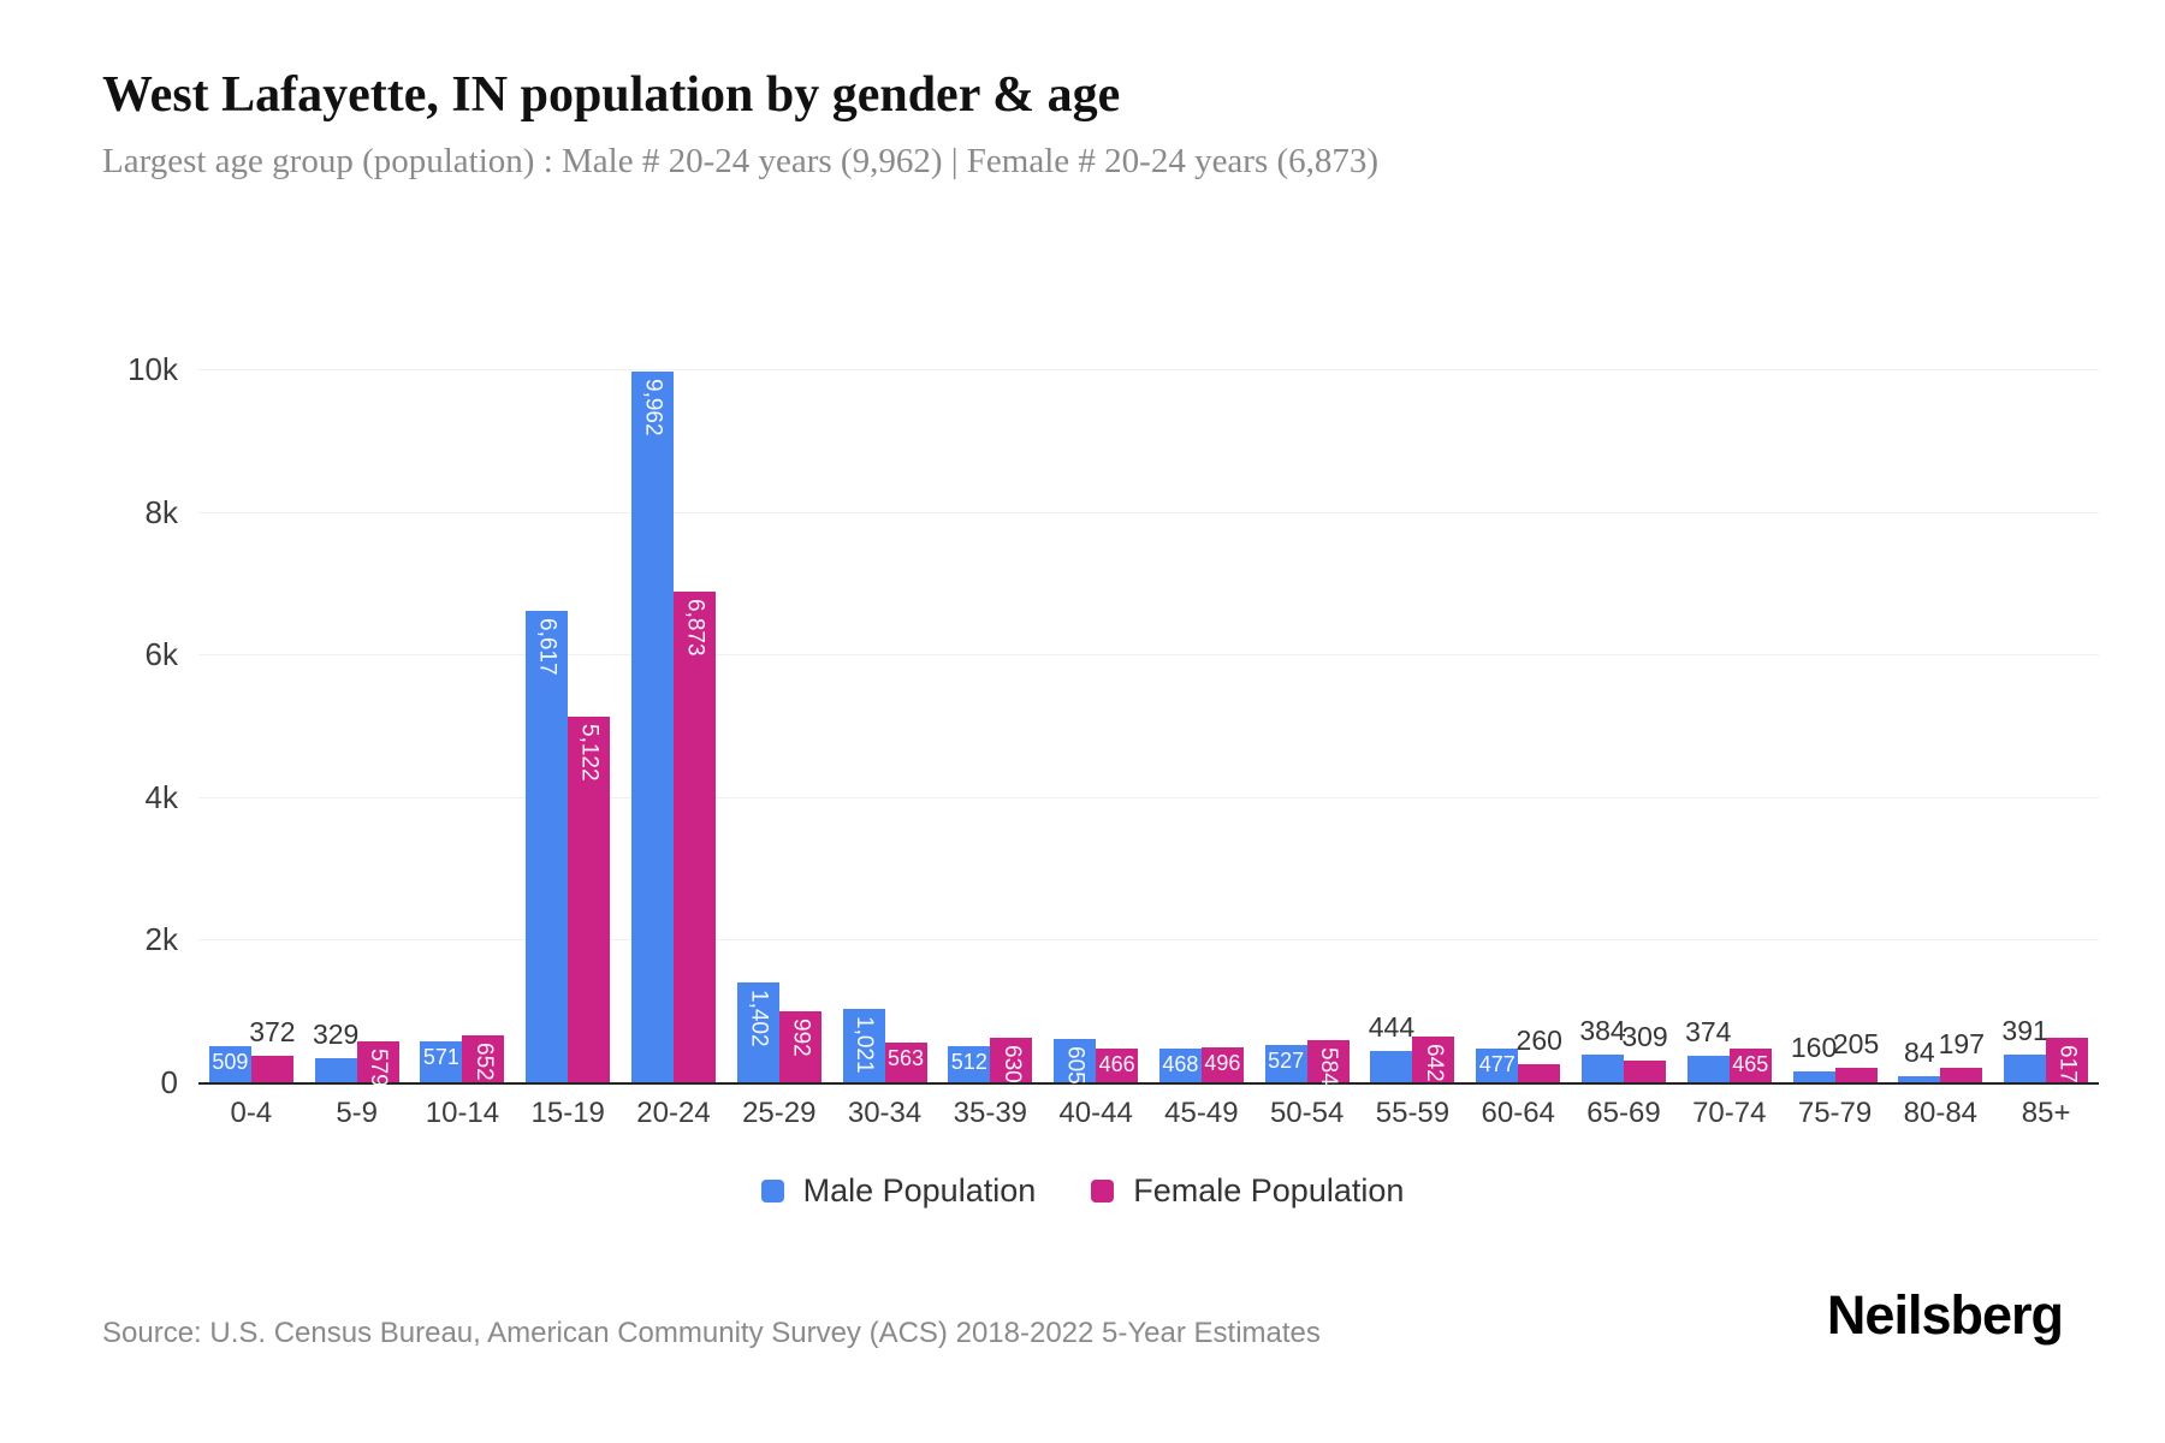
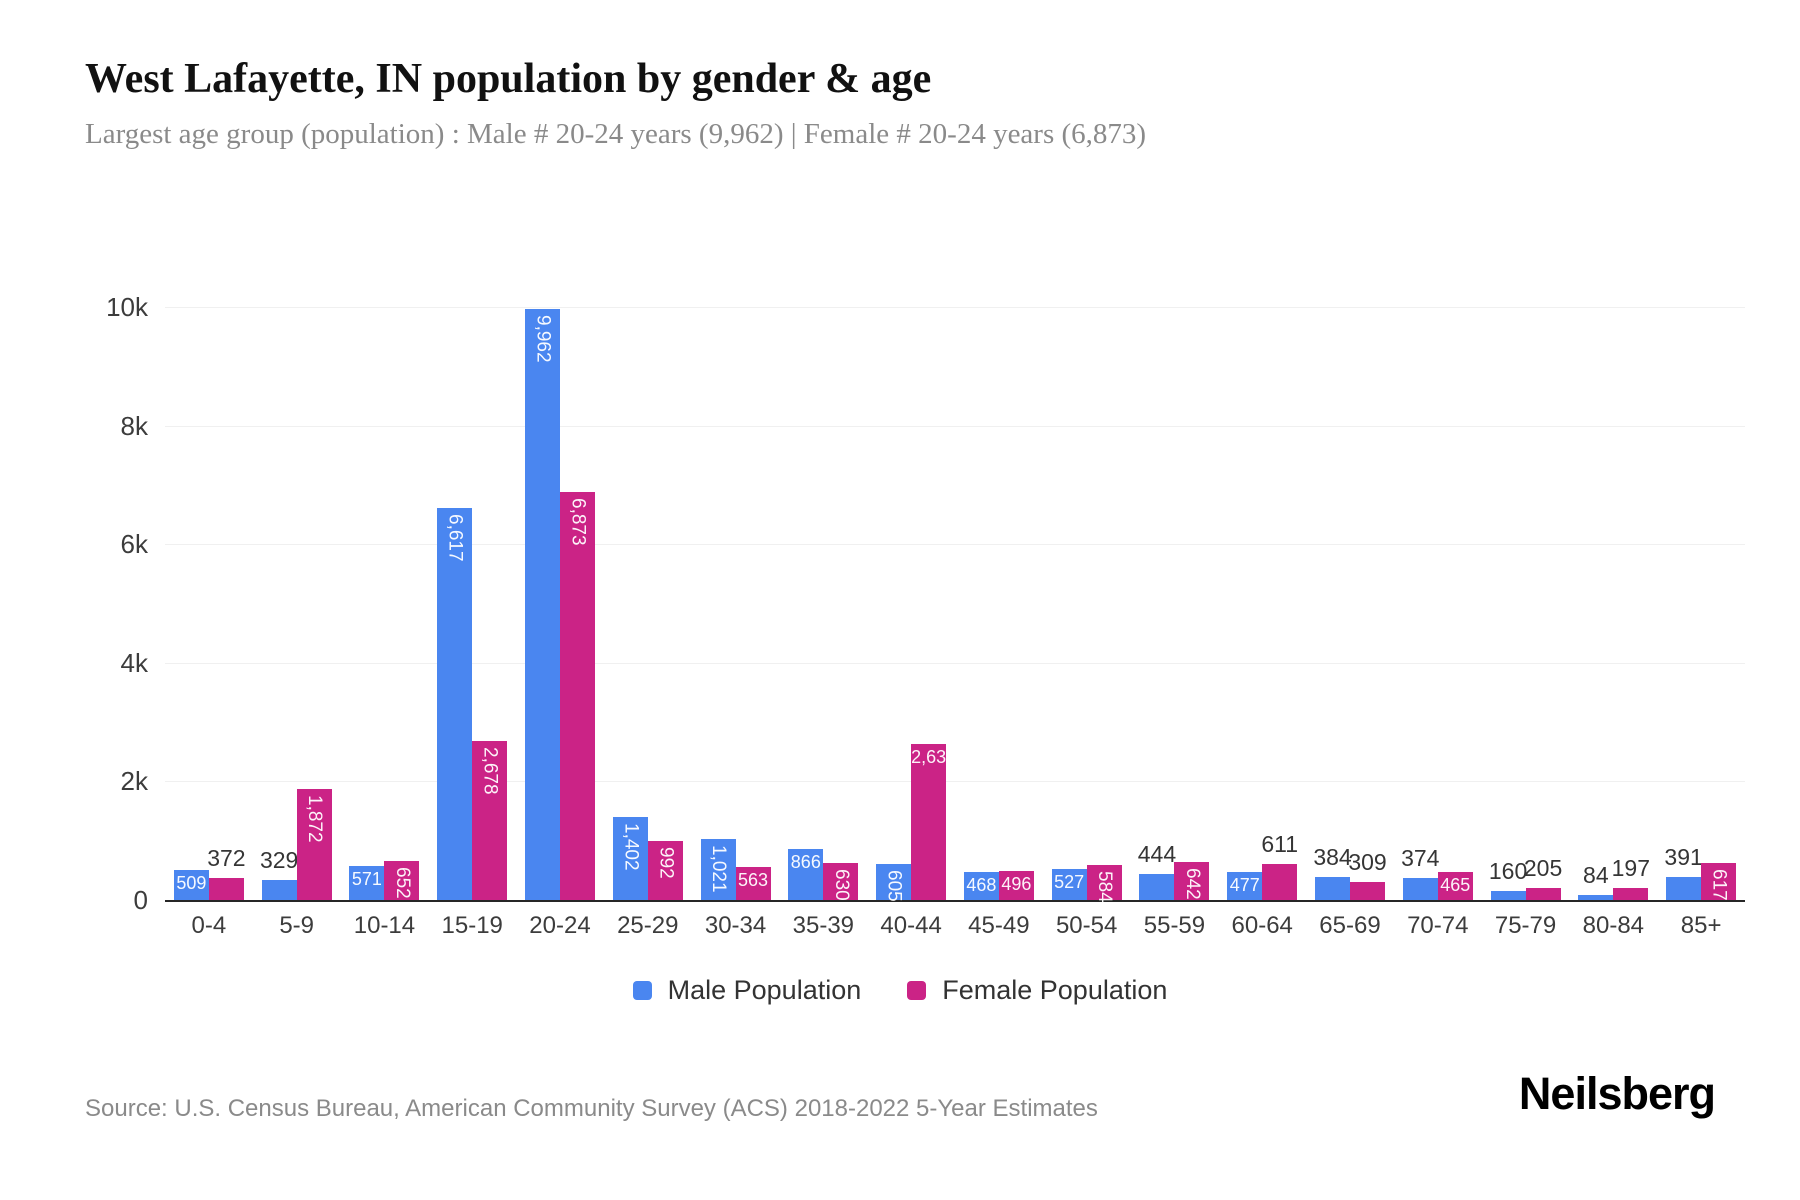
Female Population/5-9: 579 -> 1,872
Female Population/15-19: 5,122 -> 2,678
Male Population/35-39: 512 -> 866
Female Population/40-44: 466 -> 2,637
Female Population/60-64: 260 -> 611
